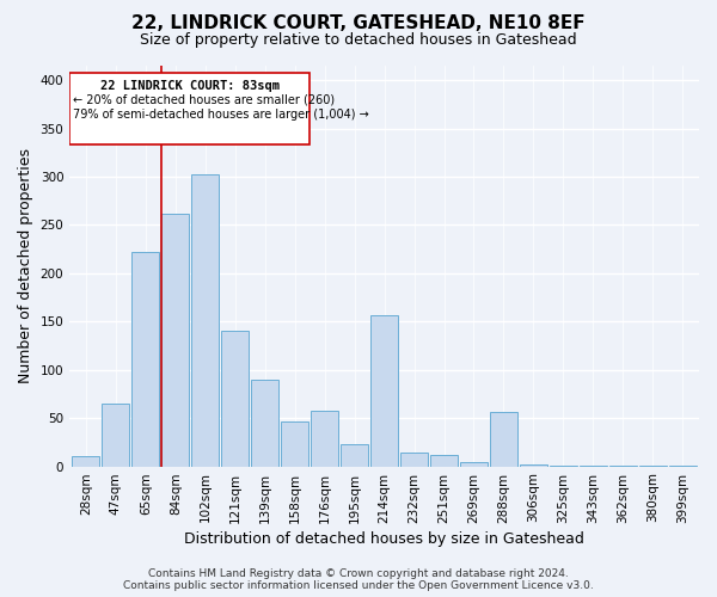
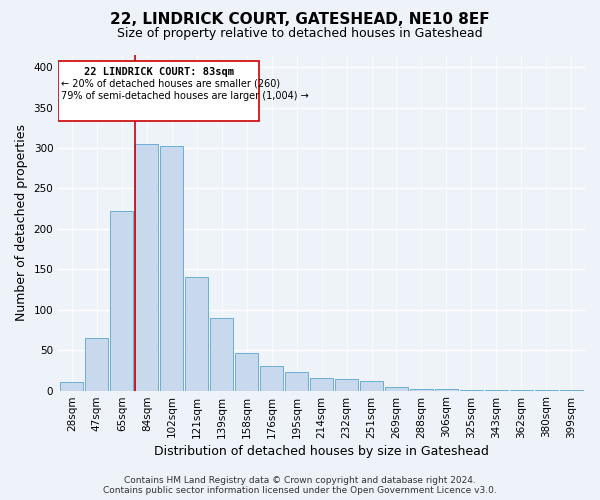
84sqm: 262 -> 305
176sqm: 58 -> 31
214sqm: 156 -> 16
288sqm: 56 -> 2
